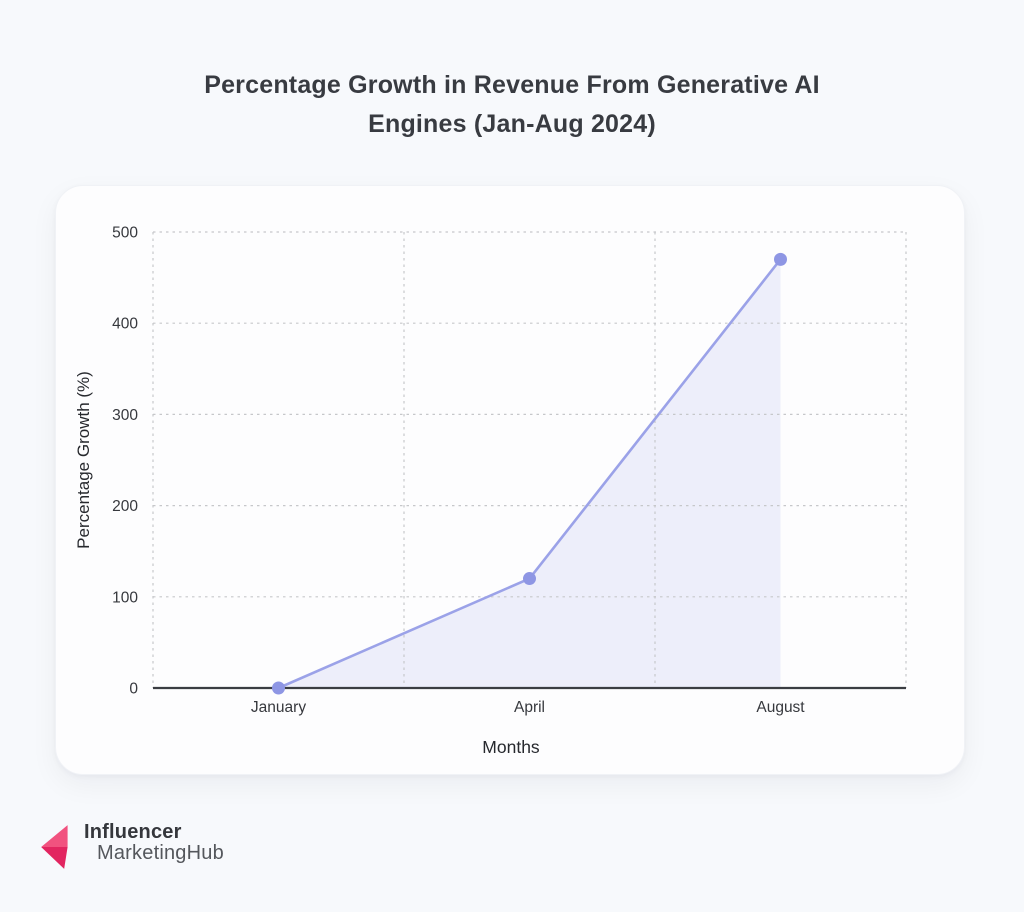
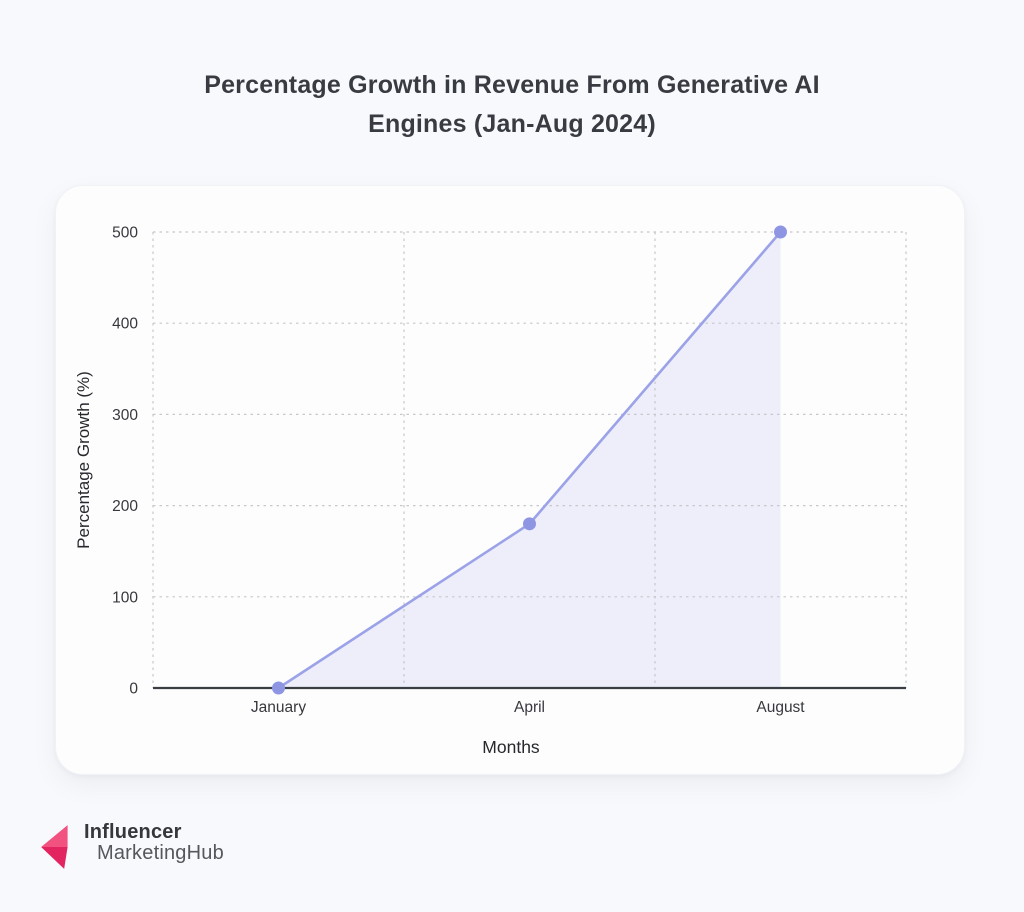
April: 120 -> 180
August: 470 -> 500
